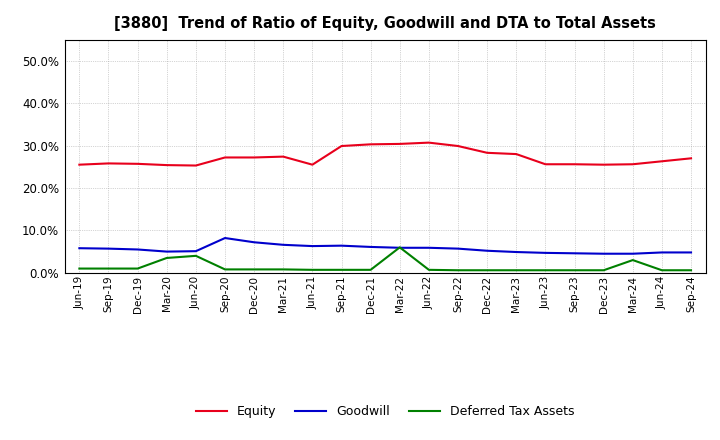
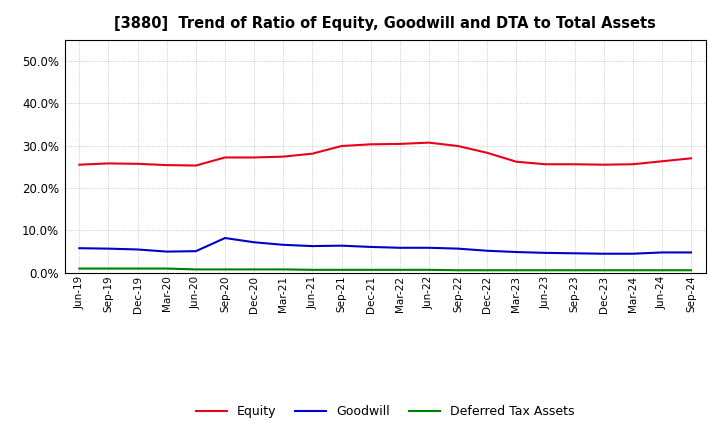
Deferred Tax Assets/Mar-20: 3.5% -> 1.0%
Deferred Tax Assets/Jun-20: 4.0% -> 0.8%
Equity/Jun-21: 25.5% -> 28.1%
Deferred Tax Assets/Mar-22: 6.0% -> 0.7%
Equity/Mar-23: 28.0% -> 26.2%
Deferred Tax Assets/Mar-24: 3.0% -> 0.6%
